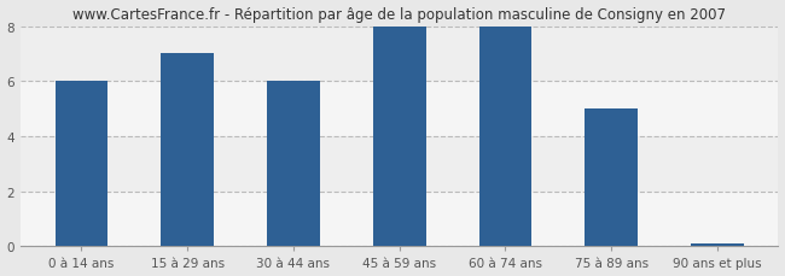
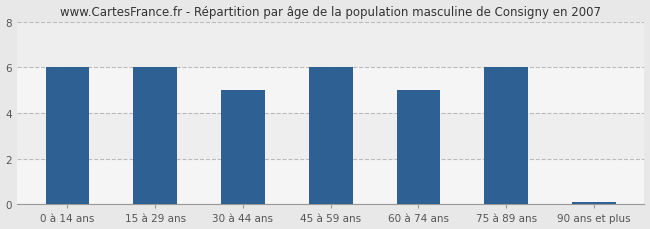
15 à 29 ans: 7.0 -> 6.0
30 à 44 ans: 6.0 -> 5.0
45 à 59 ans: 8.0 -> 6.0
60 à 74 ans: 8.0 -> 5.0
75 à 89 ans: 5.0 -> 6.0
